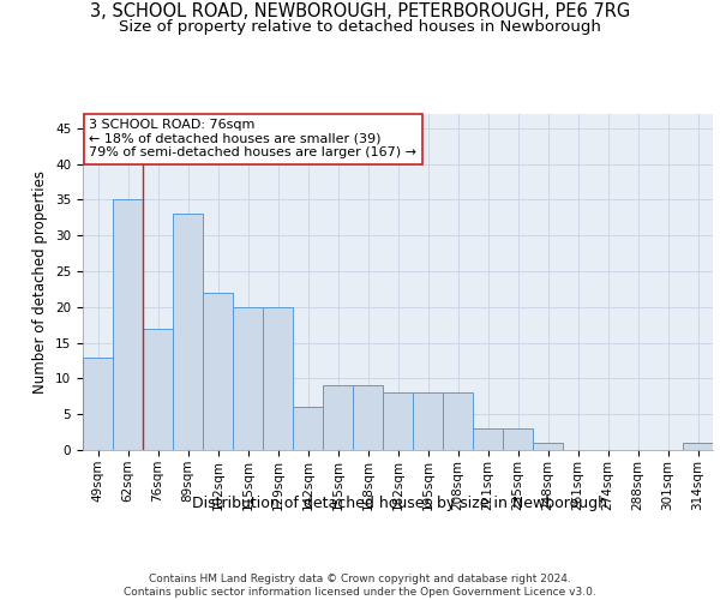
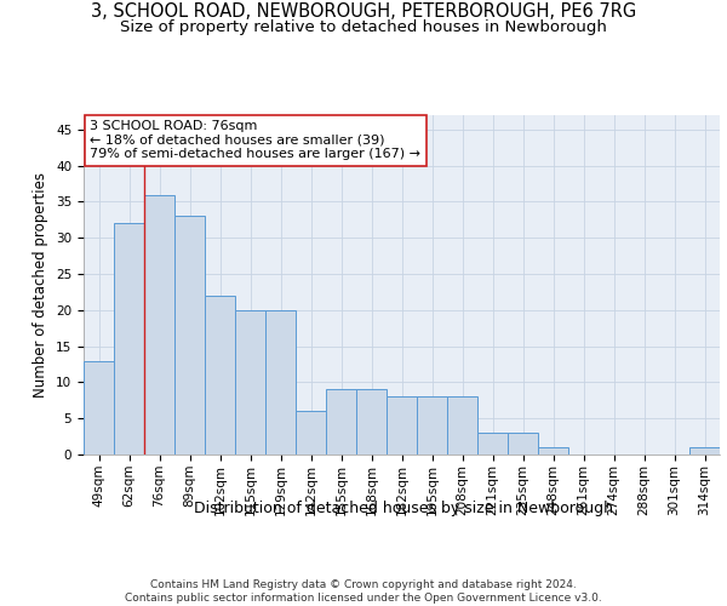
62sqm: 35 -> 32
76sqm: 17 -> 36
